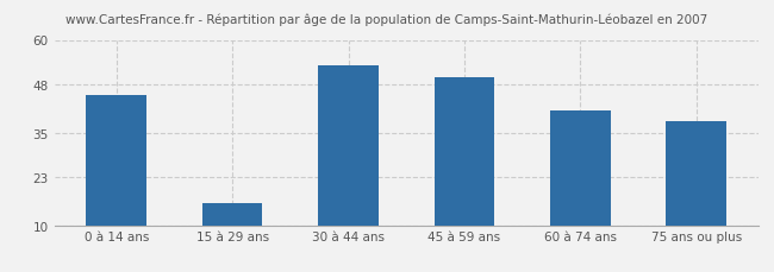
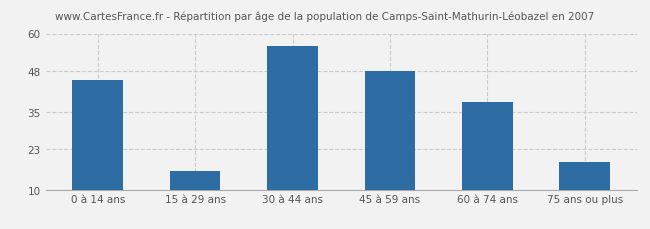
30 à 44 ans: 53 -> 56
45 à 59 ans: 50 -> 48
60 à 74 ans: 41 -> 38
75 ans ou plus: 38 -> 19
